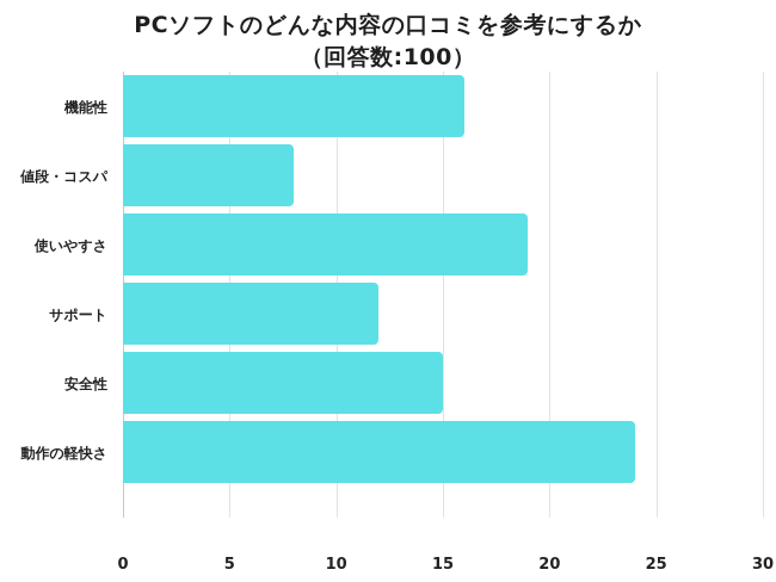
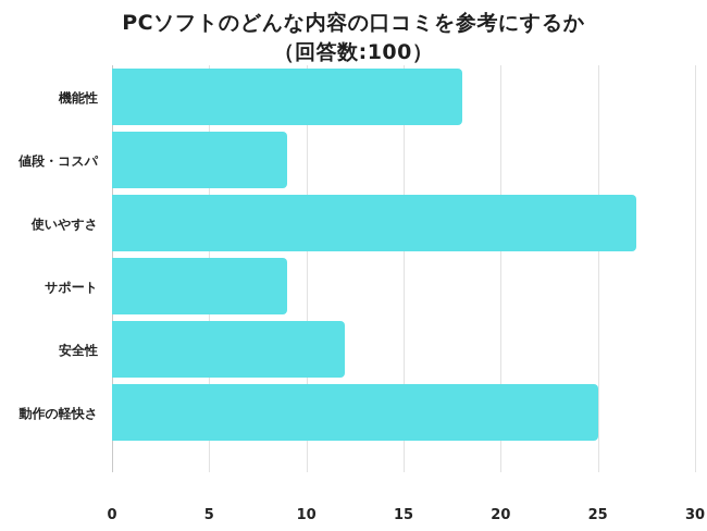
機能性: 16 -> 18
値段・コスパ: 8 -> 9
使いやすさ: 19 -> 27
サポート: 12 -> 9
安全性: 15 -> 12
動作の軽快さ: 24 -> 25
